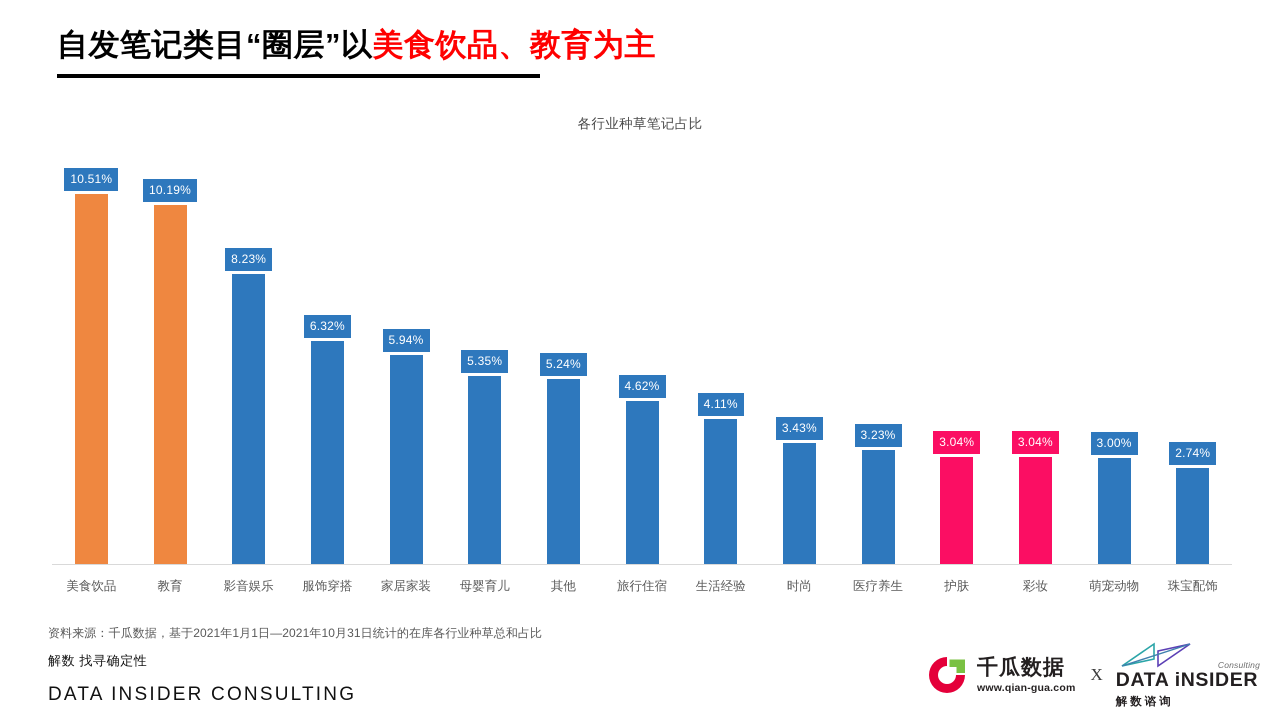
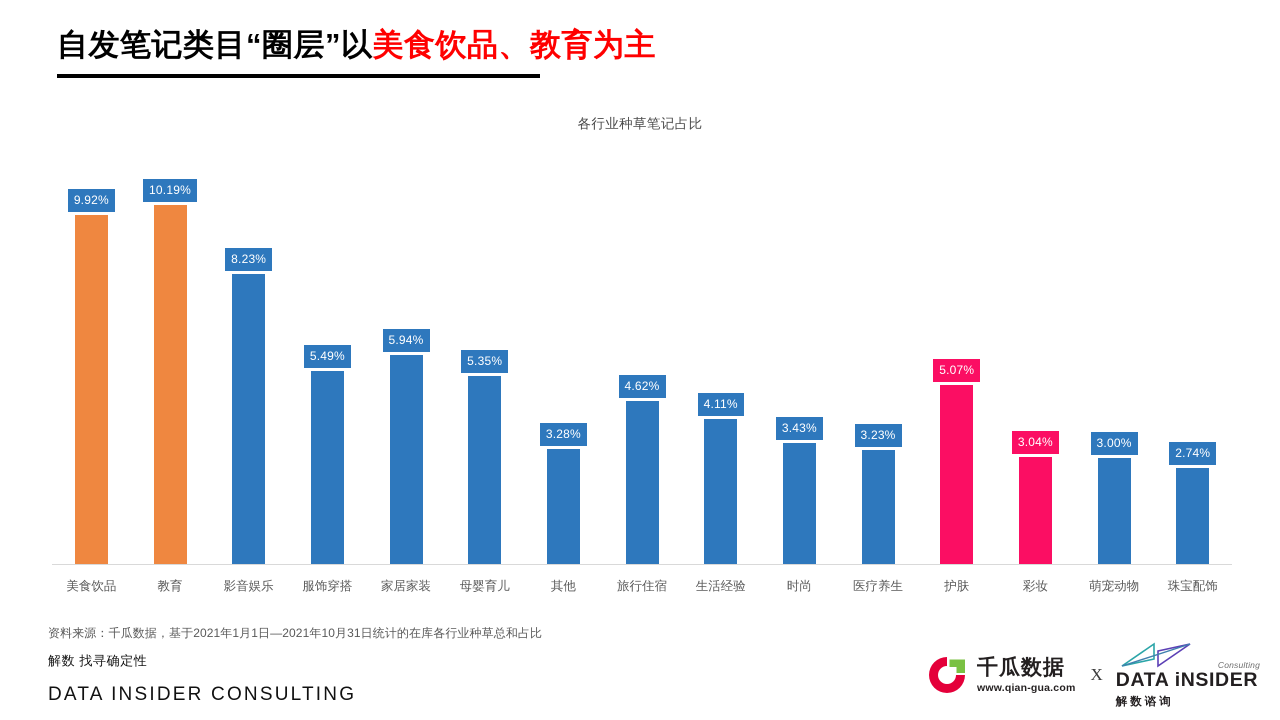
美食饮品: 10.51% -> 9.92%
服饰穿搭: 6.32% -> 5.49%
其他: 5.24% -> 3.28%
护肤: 3.04% -> 5.07%
